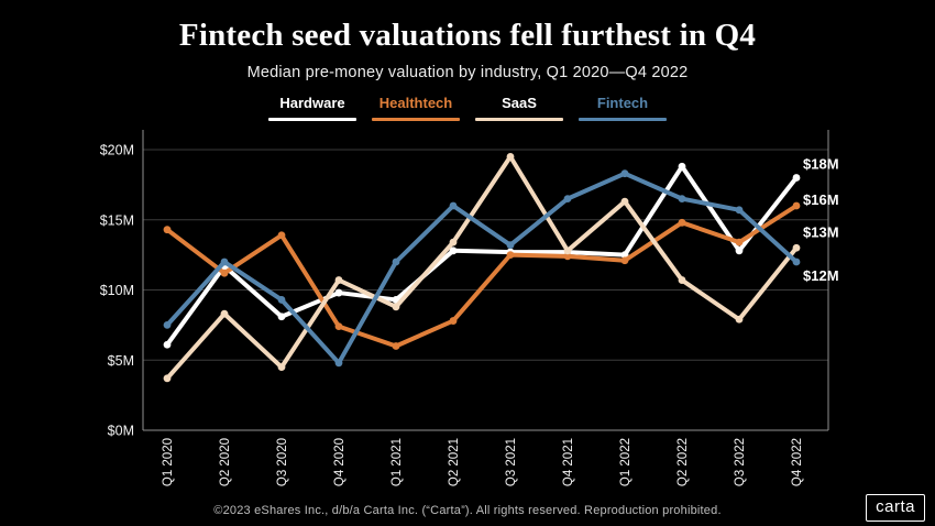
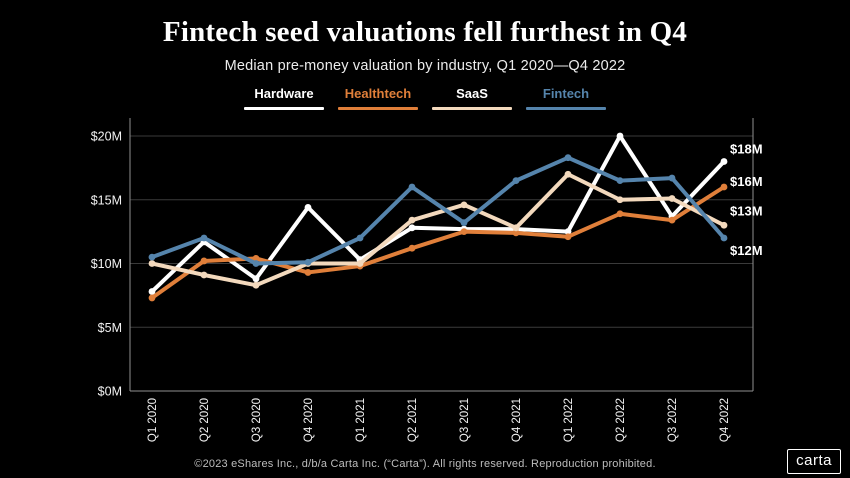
Hardware/Q1 2020: $6.1M -> $7.8M
Healthtech/Q1 2020: $14.3M -> $7.3M
SaaS/Q1 2020: $3.7M -> $10.0M
Fintech/Q1 2020: $7.5M -> $10.5M
Healthtech/Q2 2020: $11.2M -> $10.2M
SaaS/Q2 2020: $8.3M -> $9.1M
Hardware/Q3 2020: $8.1M -> $8.8M
Healthtech/Q3 2020: $13.9M -> $10.4M
SaaS/Q3 2020: $4.5M -> $8.3M
Fintech/Q3 2020: $9.3M -> $10.0M
Hardware/Q4 2020: $9.8M -> $14.4M
Healthtech/Q4 2020: $7.4M -> $9.3M
SaaS/Q4 2020: $10.7M -> $10.0M
Fintech/Q4 2020: $4.8M -> $10.1M
Hardware/Q1 2021: $9.3M -> $10.3M
Healthtech/Q1 2021: $6.0M -> $9.8M
SaaS/Q1 2021: $8.8M -> $10.0M
Healthtech/Q2 2021: $7.8M -> $11.2M
SaaS/Q3 2021: $19.5M -> $14.6M
SaaS/Q1 2022: $16.3M -> $17.0M
Hardware/Q2 2022: $18.8M -> $20.0M
Healthtech/Q2 2022: $14.8M -> $13.9M
SaaS/Q2 2022: $10.7M -> $15.0M
Hardware/Q3 2022: $12.8M -> $13.7M
SaaS/Q3 2022: $7.9M -> $15.1M
Fintech/Q3 2022: $15.7M -> $16.7M
